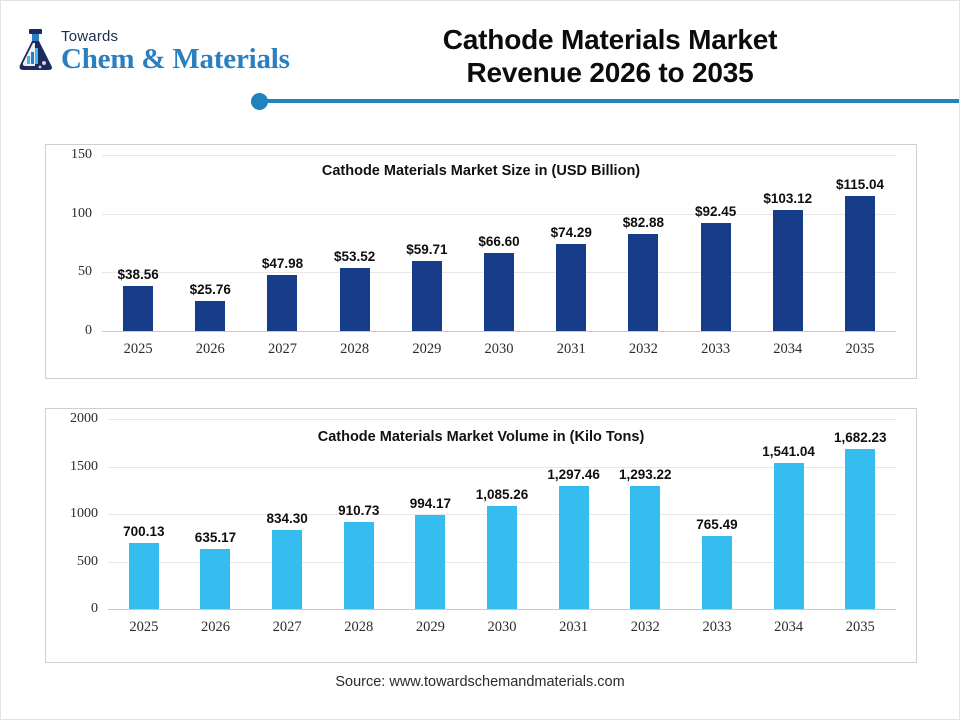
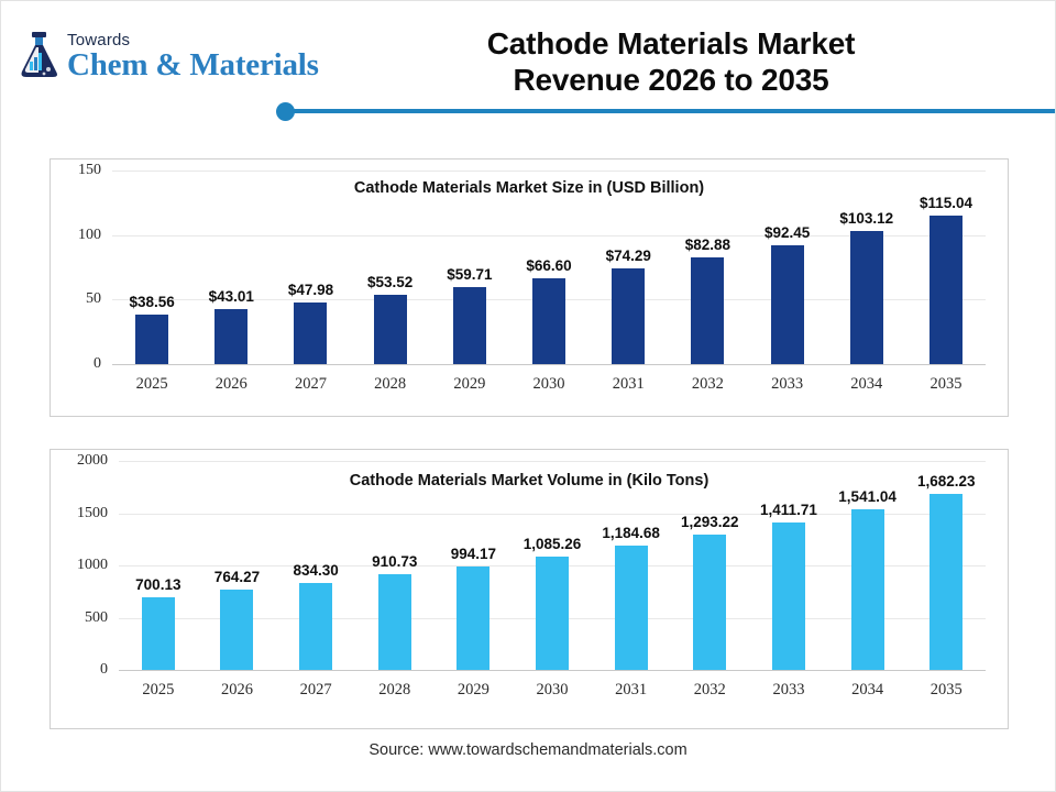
Cathode Materials Market Size in (USD Billion)/2026: $25.76 -> $43.01
Cathode Materials Market Volume in (Kilo Tons)/2026: 635.17 -> 764.27
Cathode Materials Market Volume in (Kilo Tons)/2031: 1,297.46 -> 1,184.68
Cathode Materials Market Volume in (Kilo Tons)/2033: 765.49 -> 1,411.71
